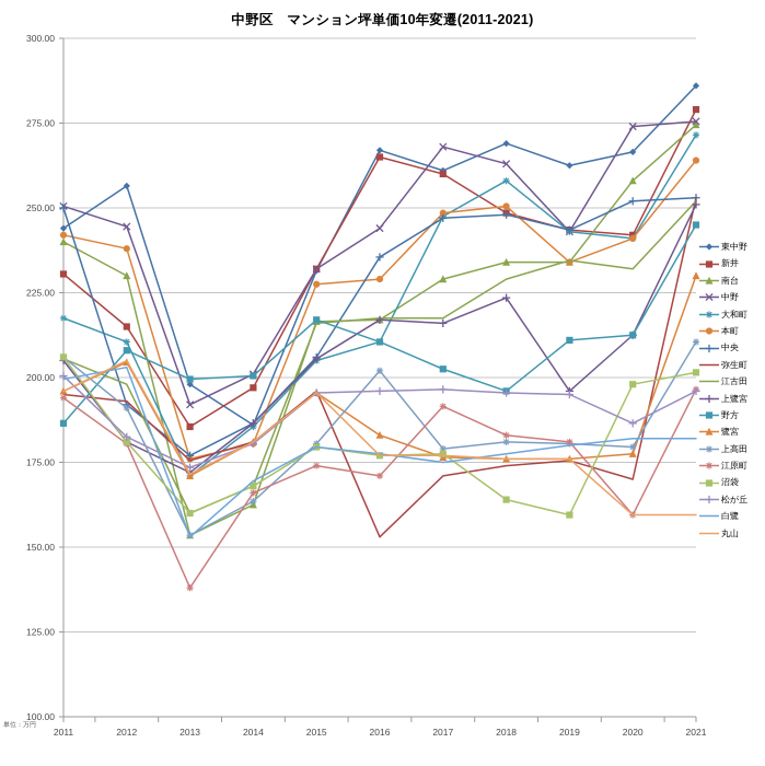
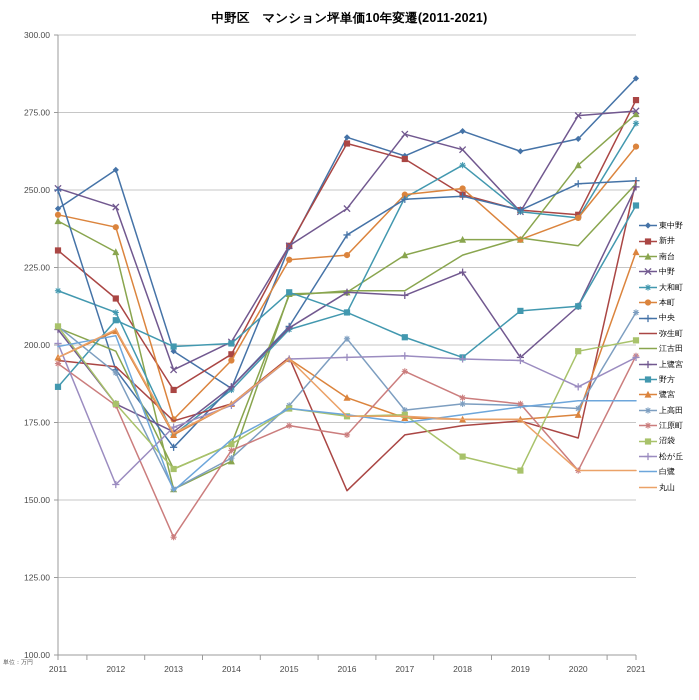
松が丘/2012: 182 -> 155
中央/2013: 177 -> 167
本町/2014: 180 -> 195
